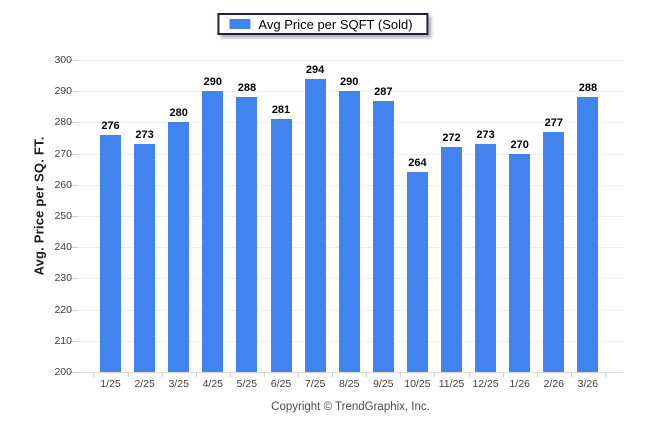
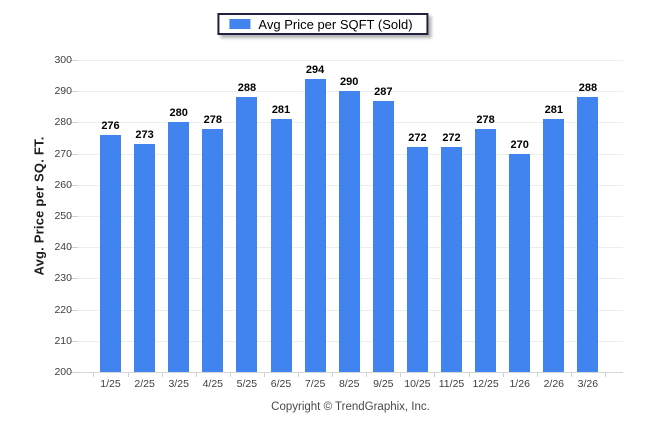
4/25: 290 -> 278
10/25: 264 -> 272
12/25: 273 -> 278
2/26: 277 -> 281
